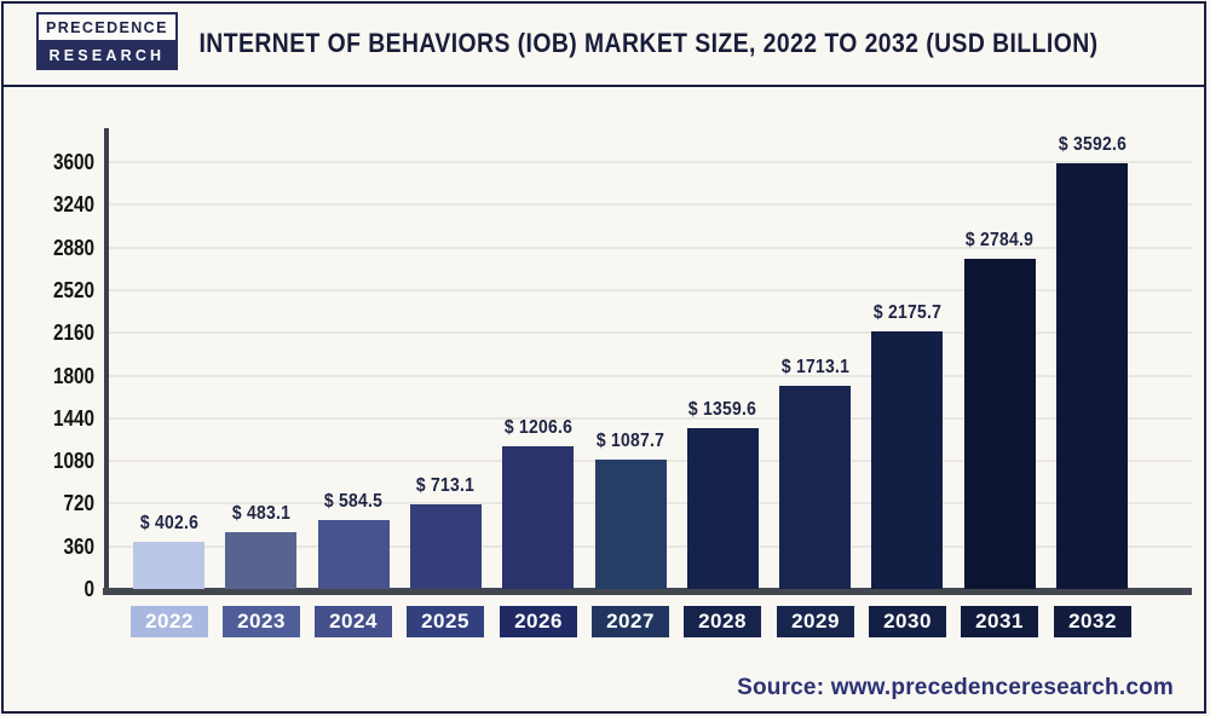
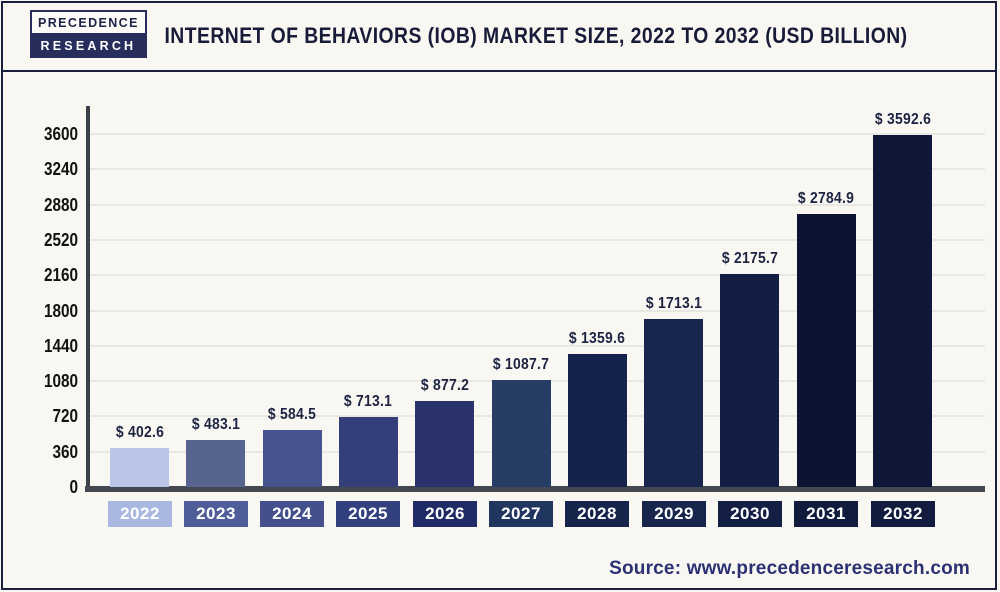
2026: 1206.6 -> 877.2
